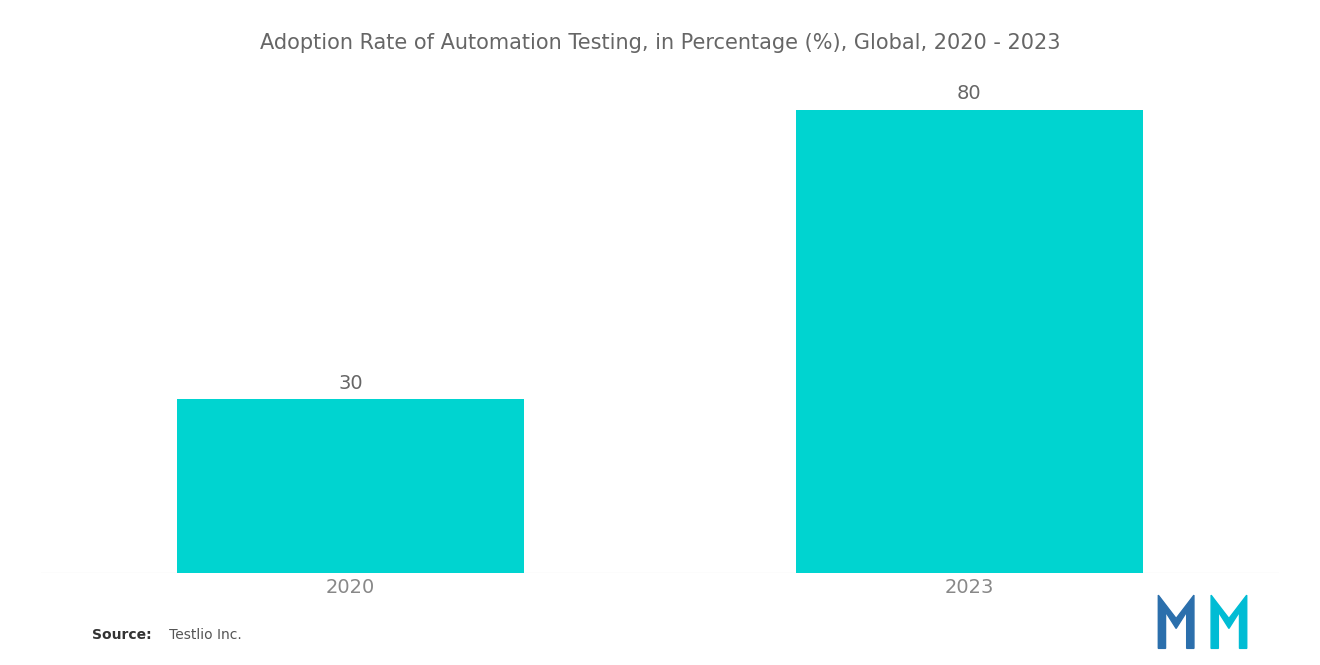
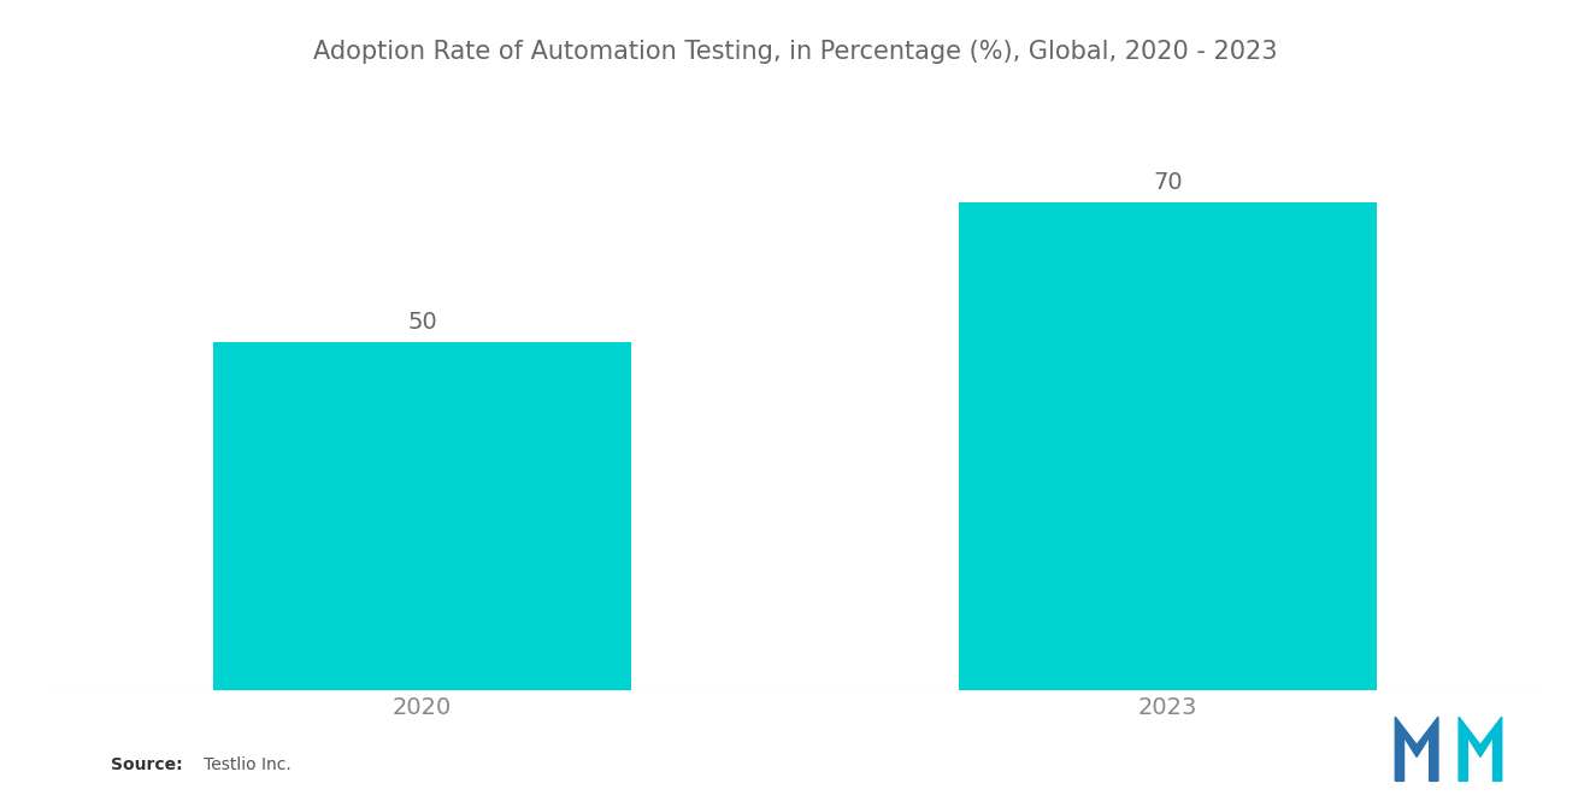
2020: 30 -> 50
2023: 80 -> 70
